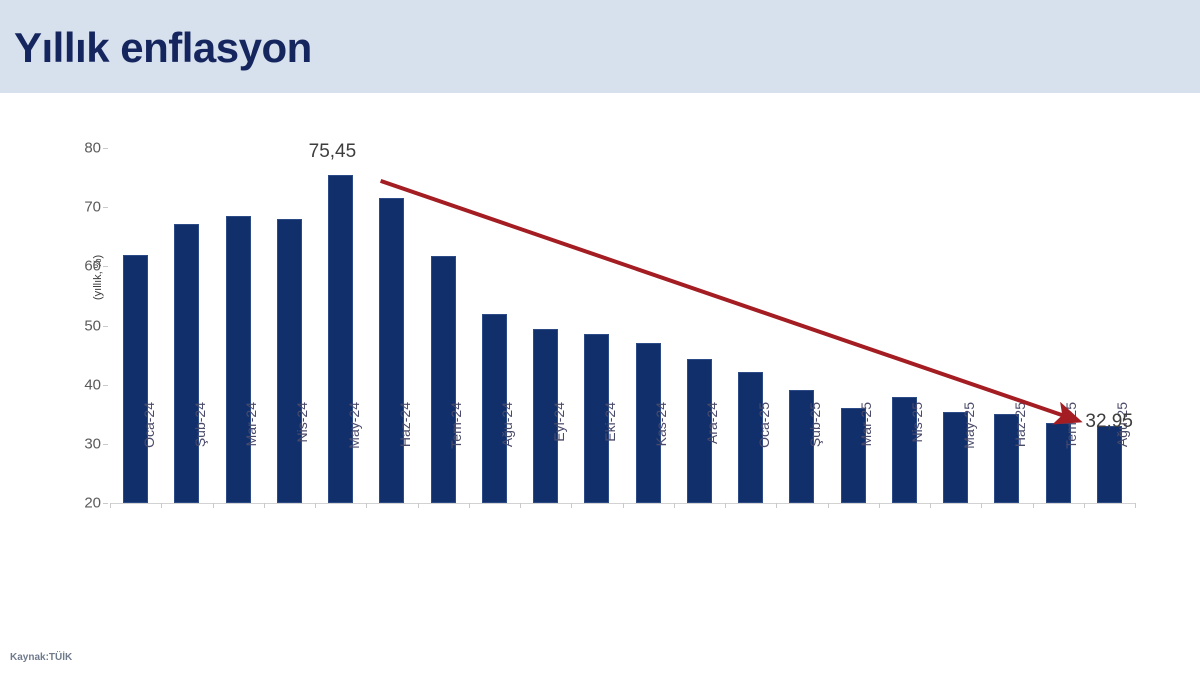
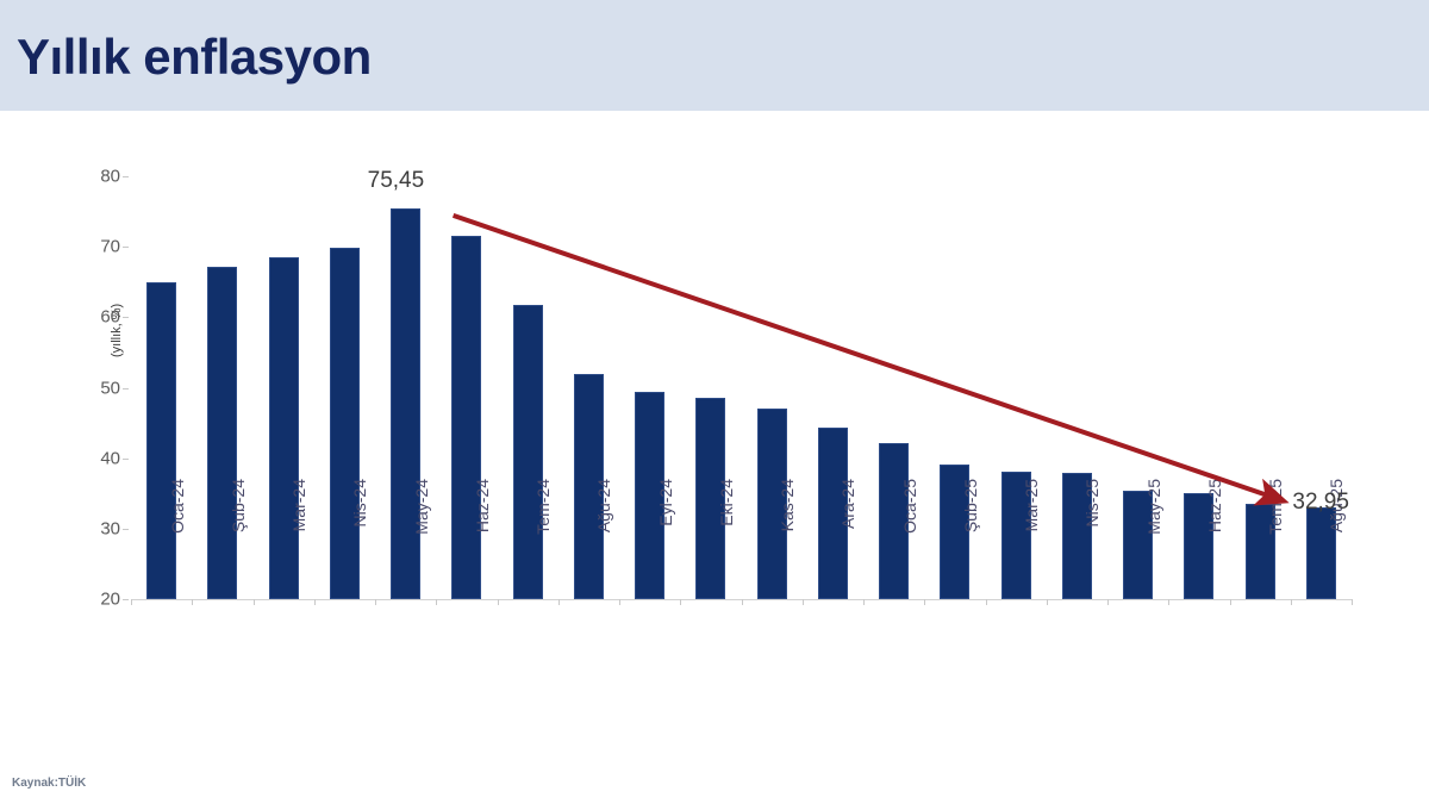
Oca-24: 62 -> 65
Nis-24: 68 -> 70
Mar-25: 36 -> 38
